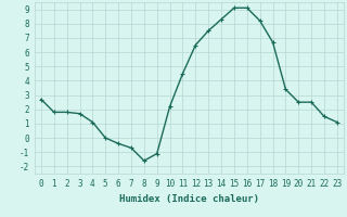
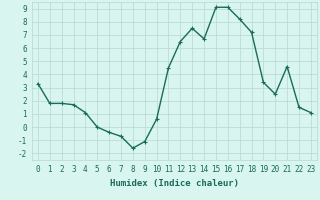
0: 2.7 -> 3.3
10: 2.2 -> 0.6
14: 8.3 -> 6.7
18: 6.7 -> 7.2
21: 2.5 -> 4.6
